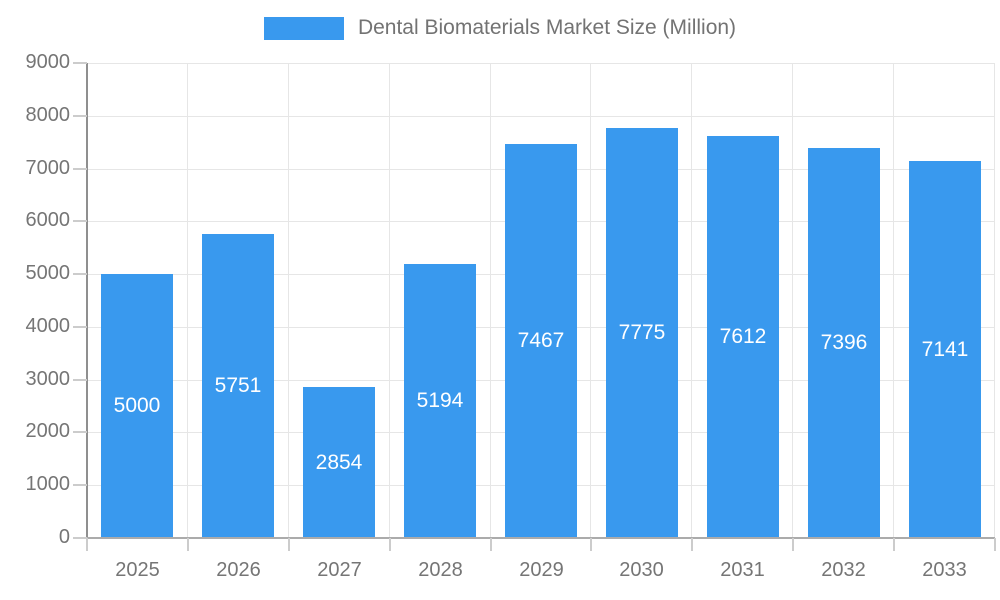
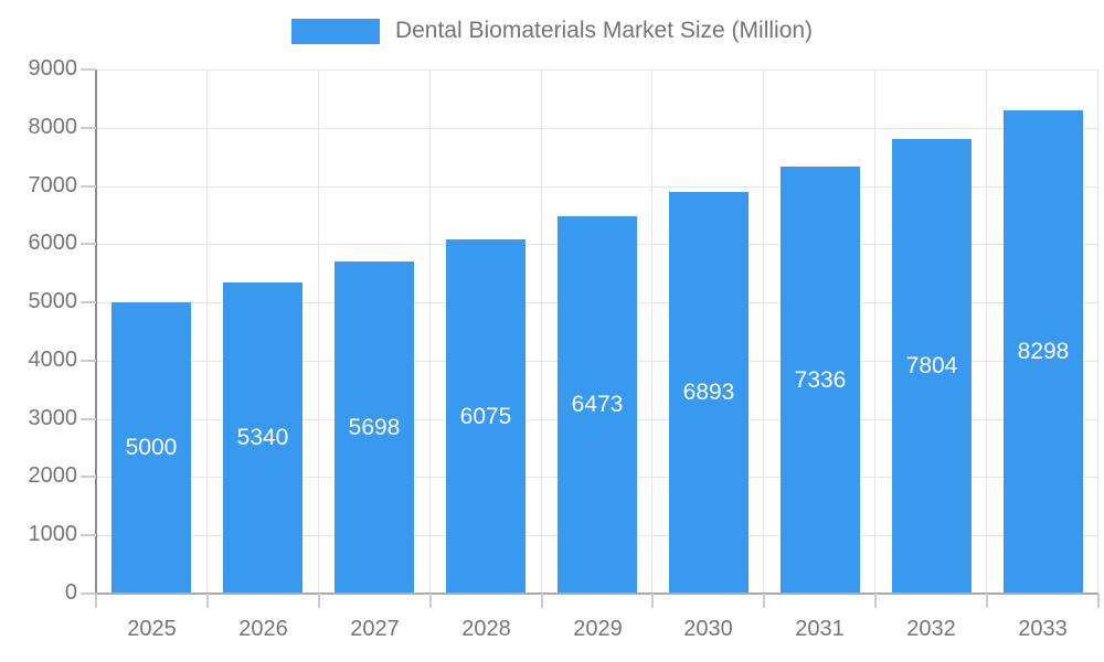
2026: 5751 -> 5340
2027: 2854 -> 5698
2028: 5194 -> 6075
2029: 7467 -> 6473
2030: 7775 -> 6893
2031: 7612 -> 7336
2032: 7396 -> 7804
2033: 7141 -> 8298
